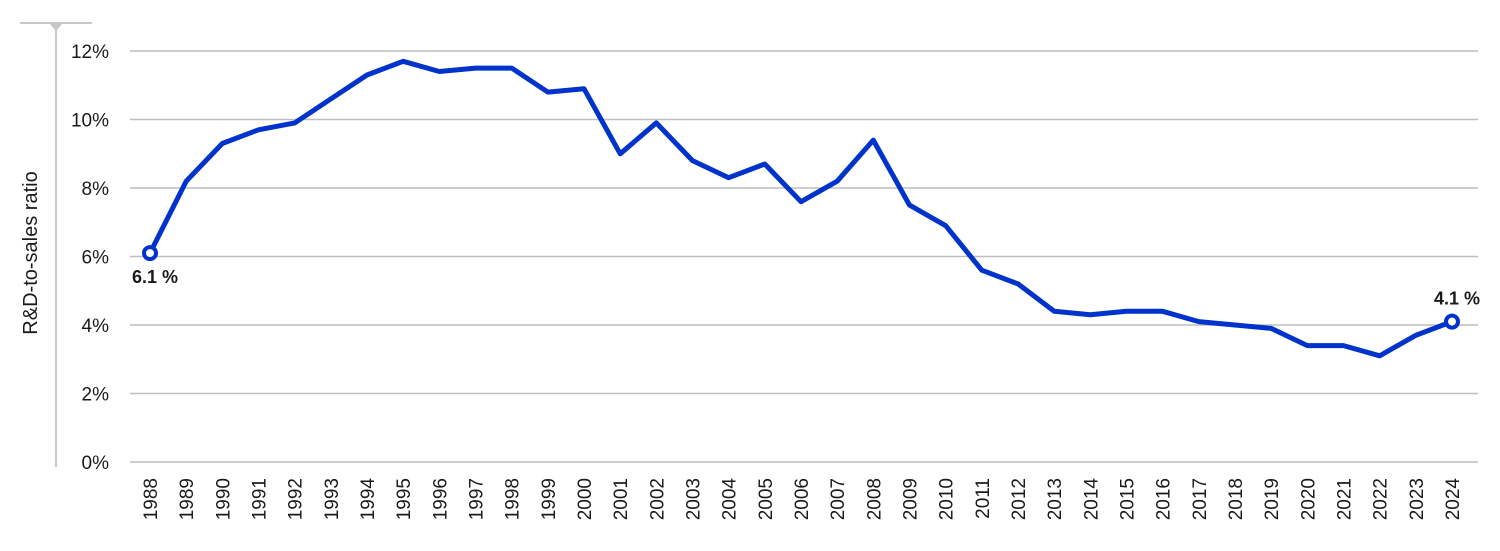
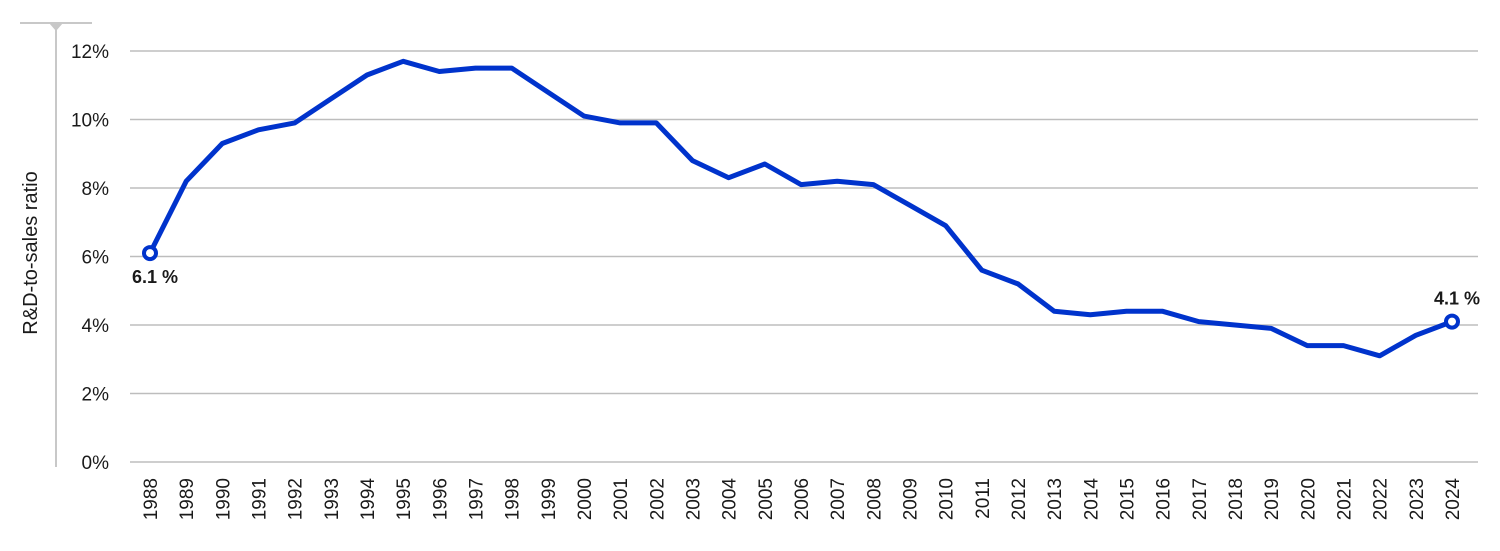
2000: 10.9% -> 10.1%
2001: 9.0% -> 9.9%
2006: 7.6% -> 8.1%
2008: 9.4% -> 8.1%
